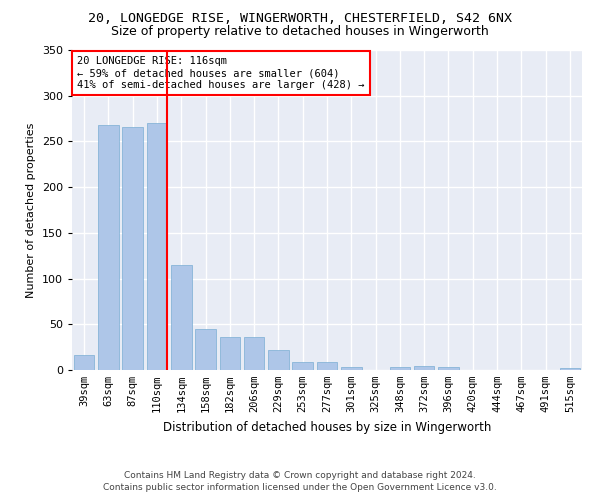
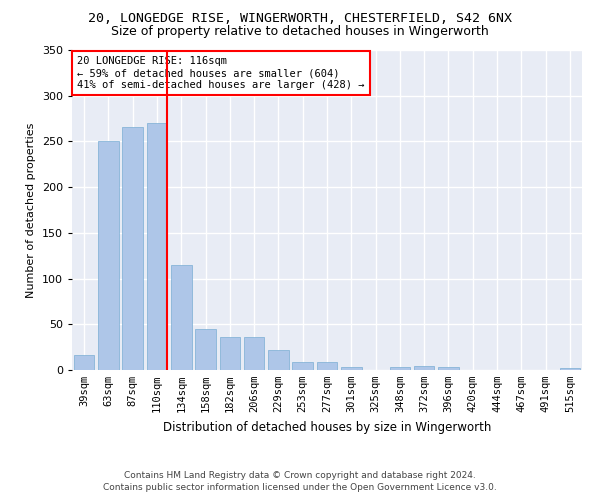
63sqm: 268 -> 250
